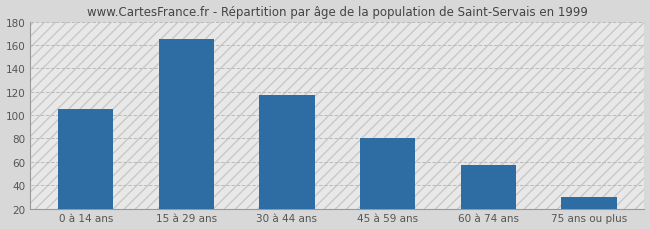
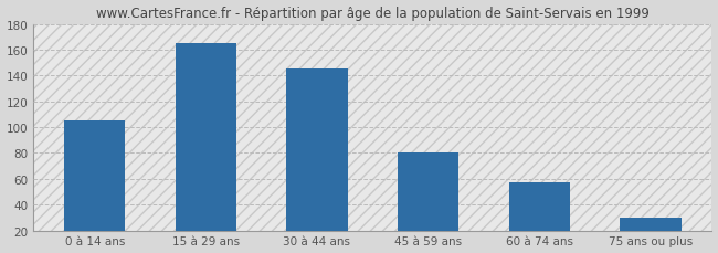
30 à 44 ans: 117 -> 145
